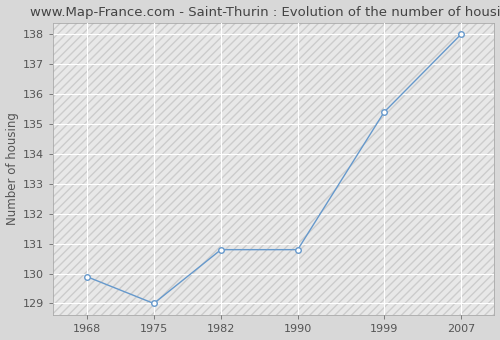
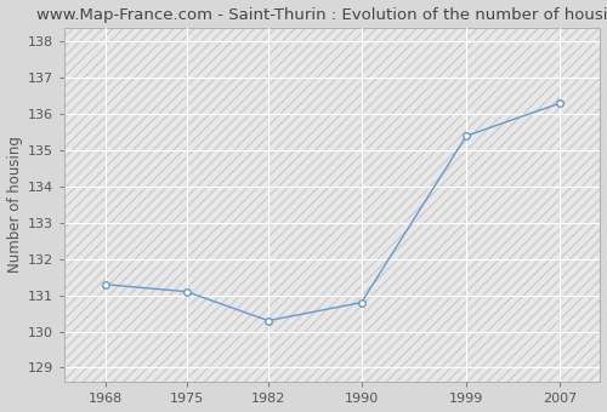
1968: 129.9 -> 131.3
1975: 129.0 -> 131.1
1982: 130.8 -> 130.3
2007: 138.0 -> 136.3
